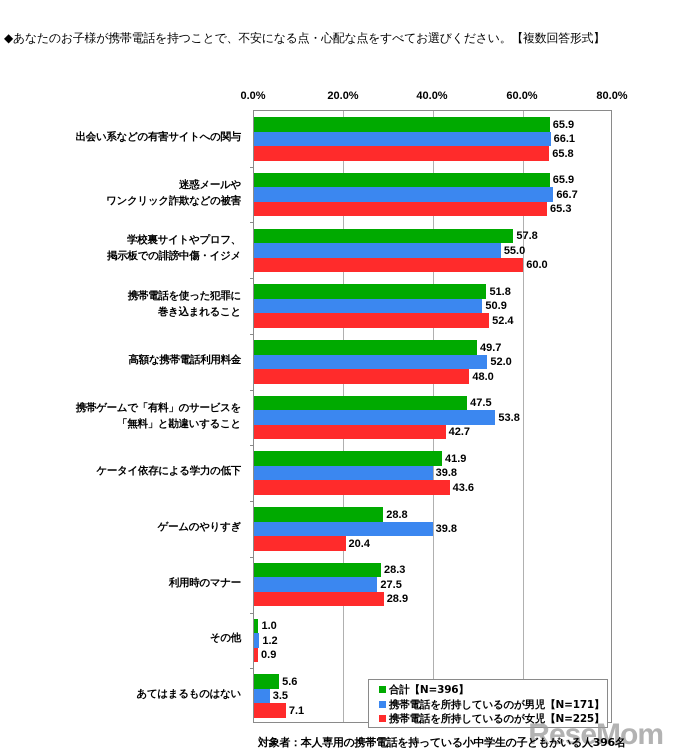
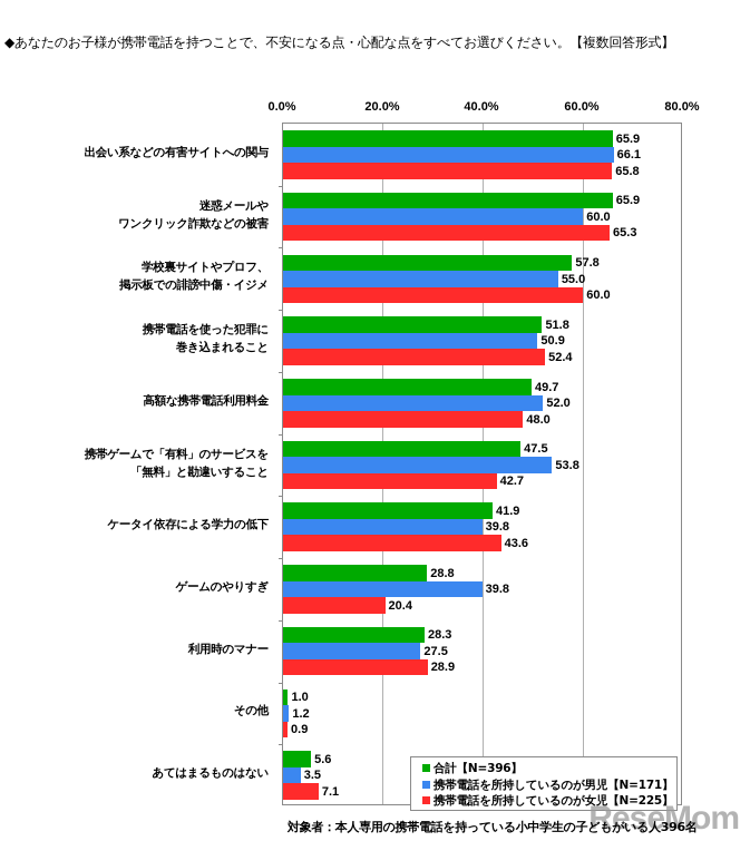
携帯電話を所持しているのが男児【N=171】/迷惑メールやワンクリック詐欺などの被害: 66.7 -> 60.0
